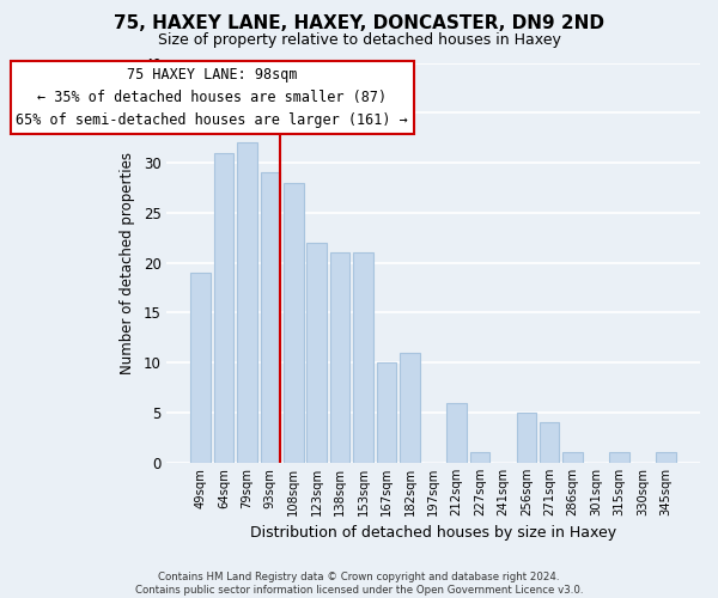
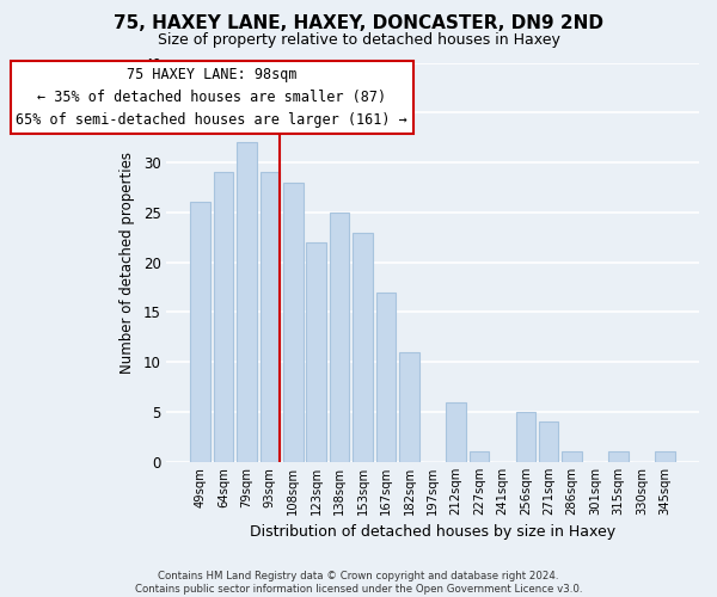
49sqm: 19 -> 26
64sqm: 31 -> 29
138sqm: 21 -> 25
153sqm: 21 -> 23
167sqm: 10 -> 17
